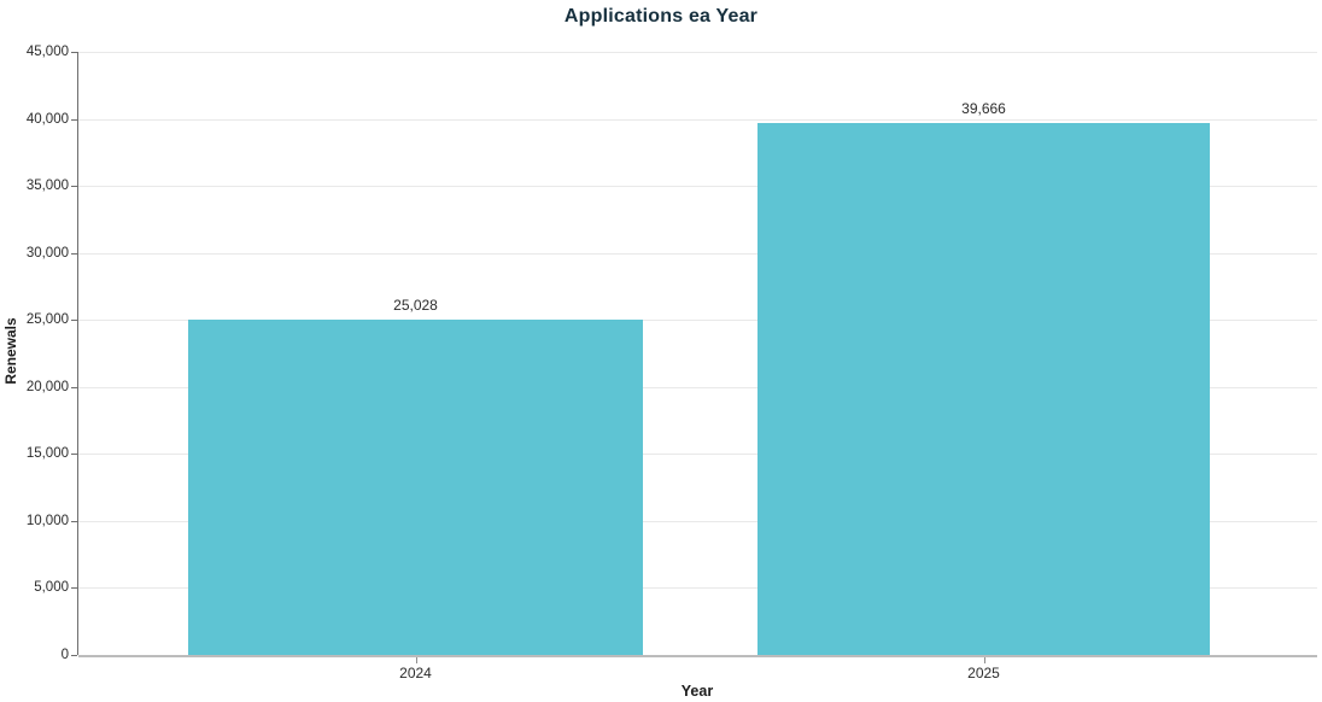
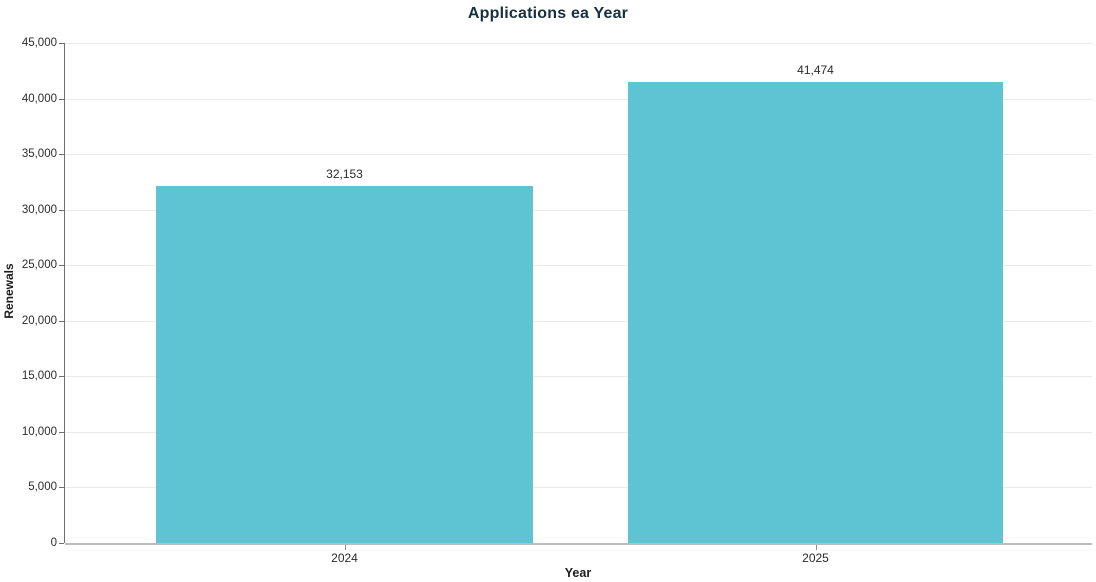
2024: 25,028 -> 32,153
2025: 39,666 -> 41,474
